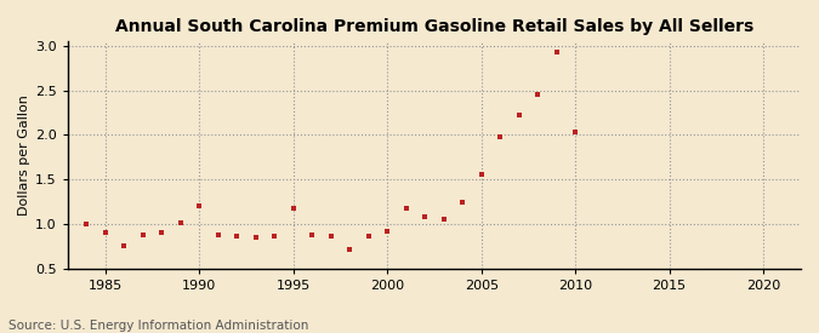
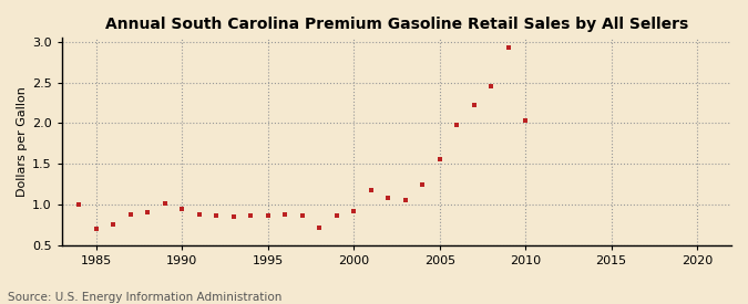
1985: 0.90 -> 0.70
1990: 1.20 -> 0.95
1995: 1.18 -> 0.87
